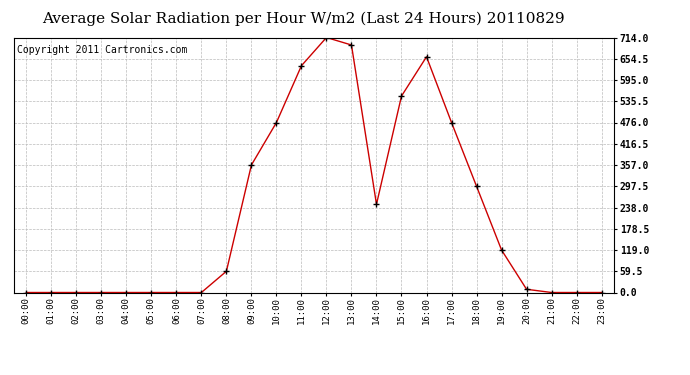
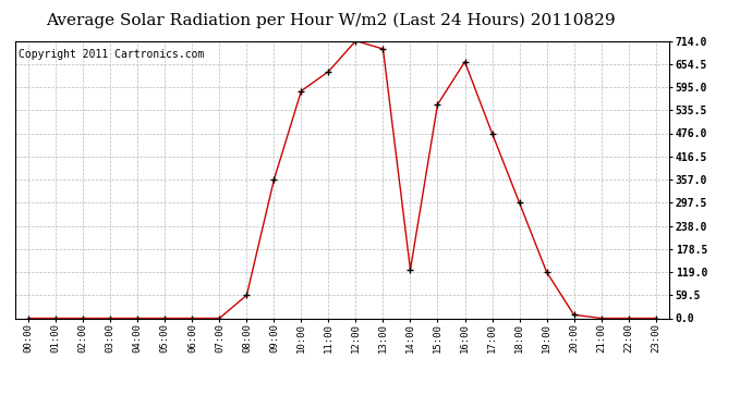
10:00: 476 -> 585
14:00: 247 -> 125
